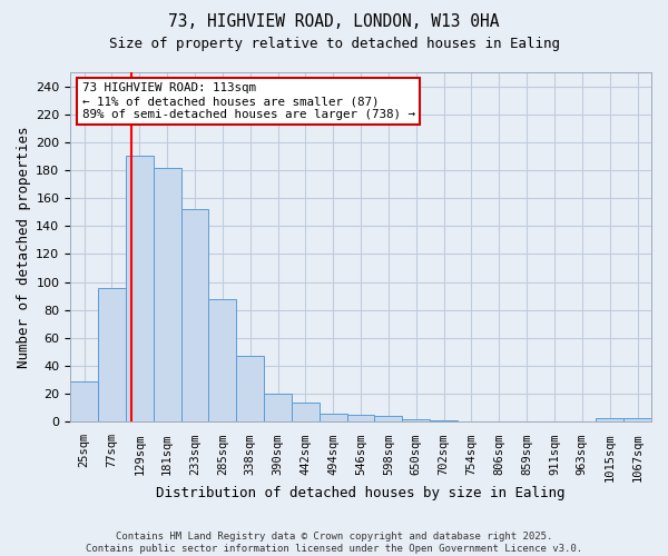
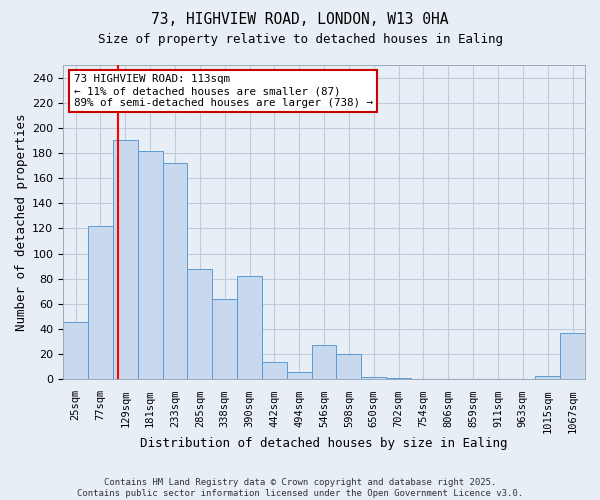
25sqm: 29 -> 46
77sqm: 96 -> 122
233sqm: 152 -> 172
338sqm: 47 -> 64
390sqm: 20 -> 82
546sqm: 5 -> 27
598sqm: 4 -> 20
1067sqm: 3 -> 37
